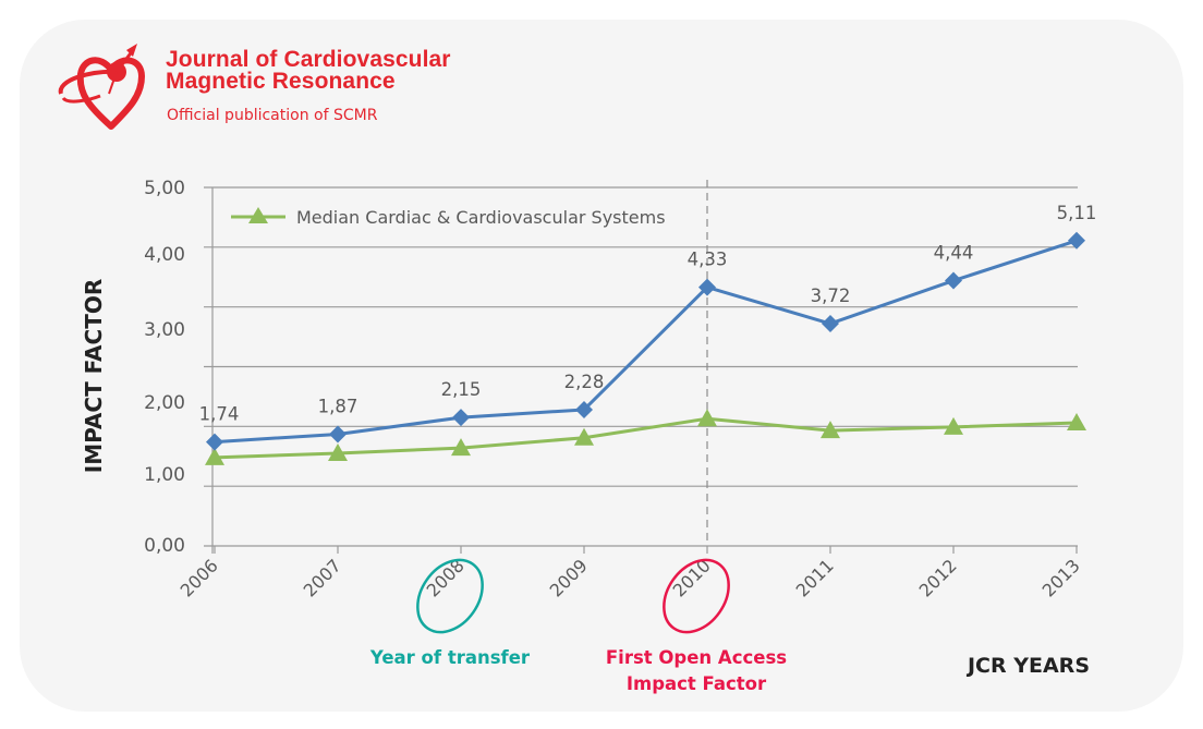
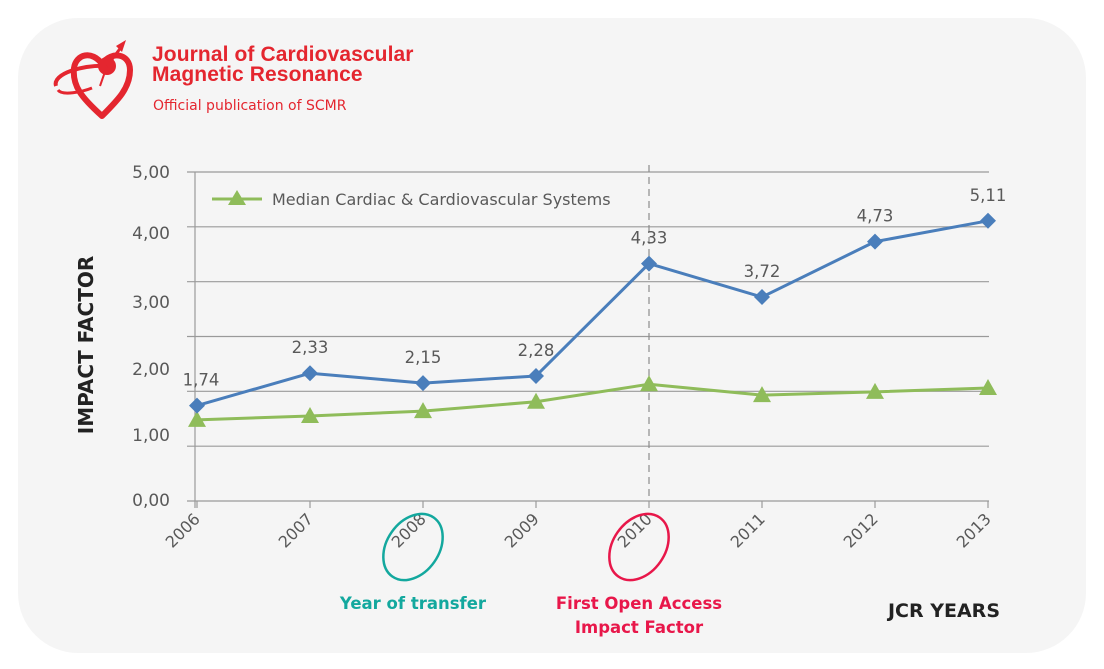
Journal of Cardiovascular Magnetic Resonance/2007: 1,87 -> 2,33
Journal of Cardiovascular Magnetic Resonance/2012: 4,44 -> 4,73
